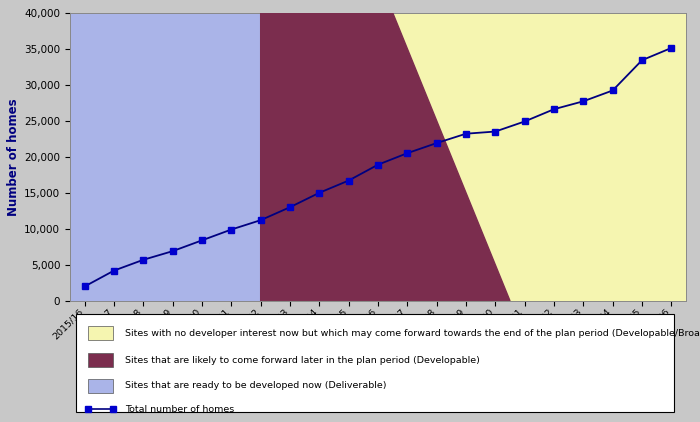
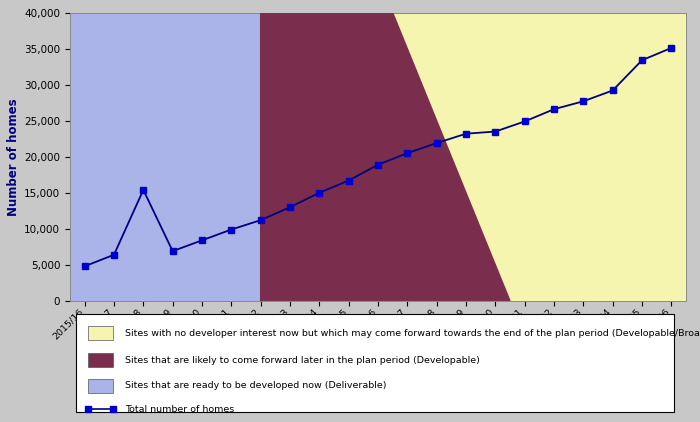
2015/16: 2,000 -> 4,800
2016/17: 4,200 -> 6,400
2017/18: 5,700 -> 15,400
